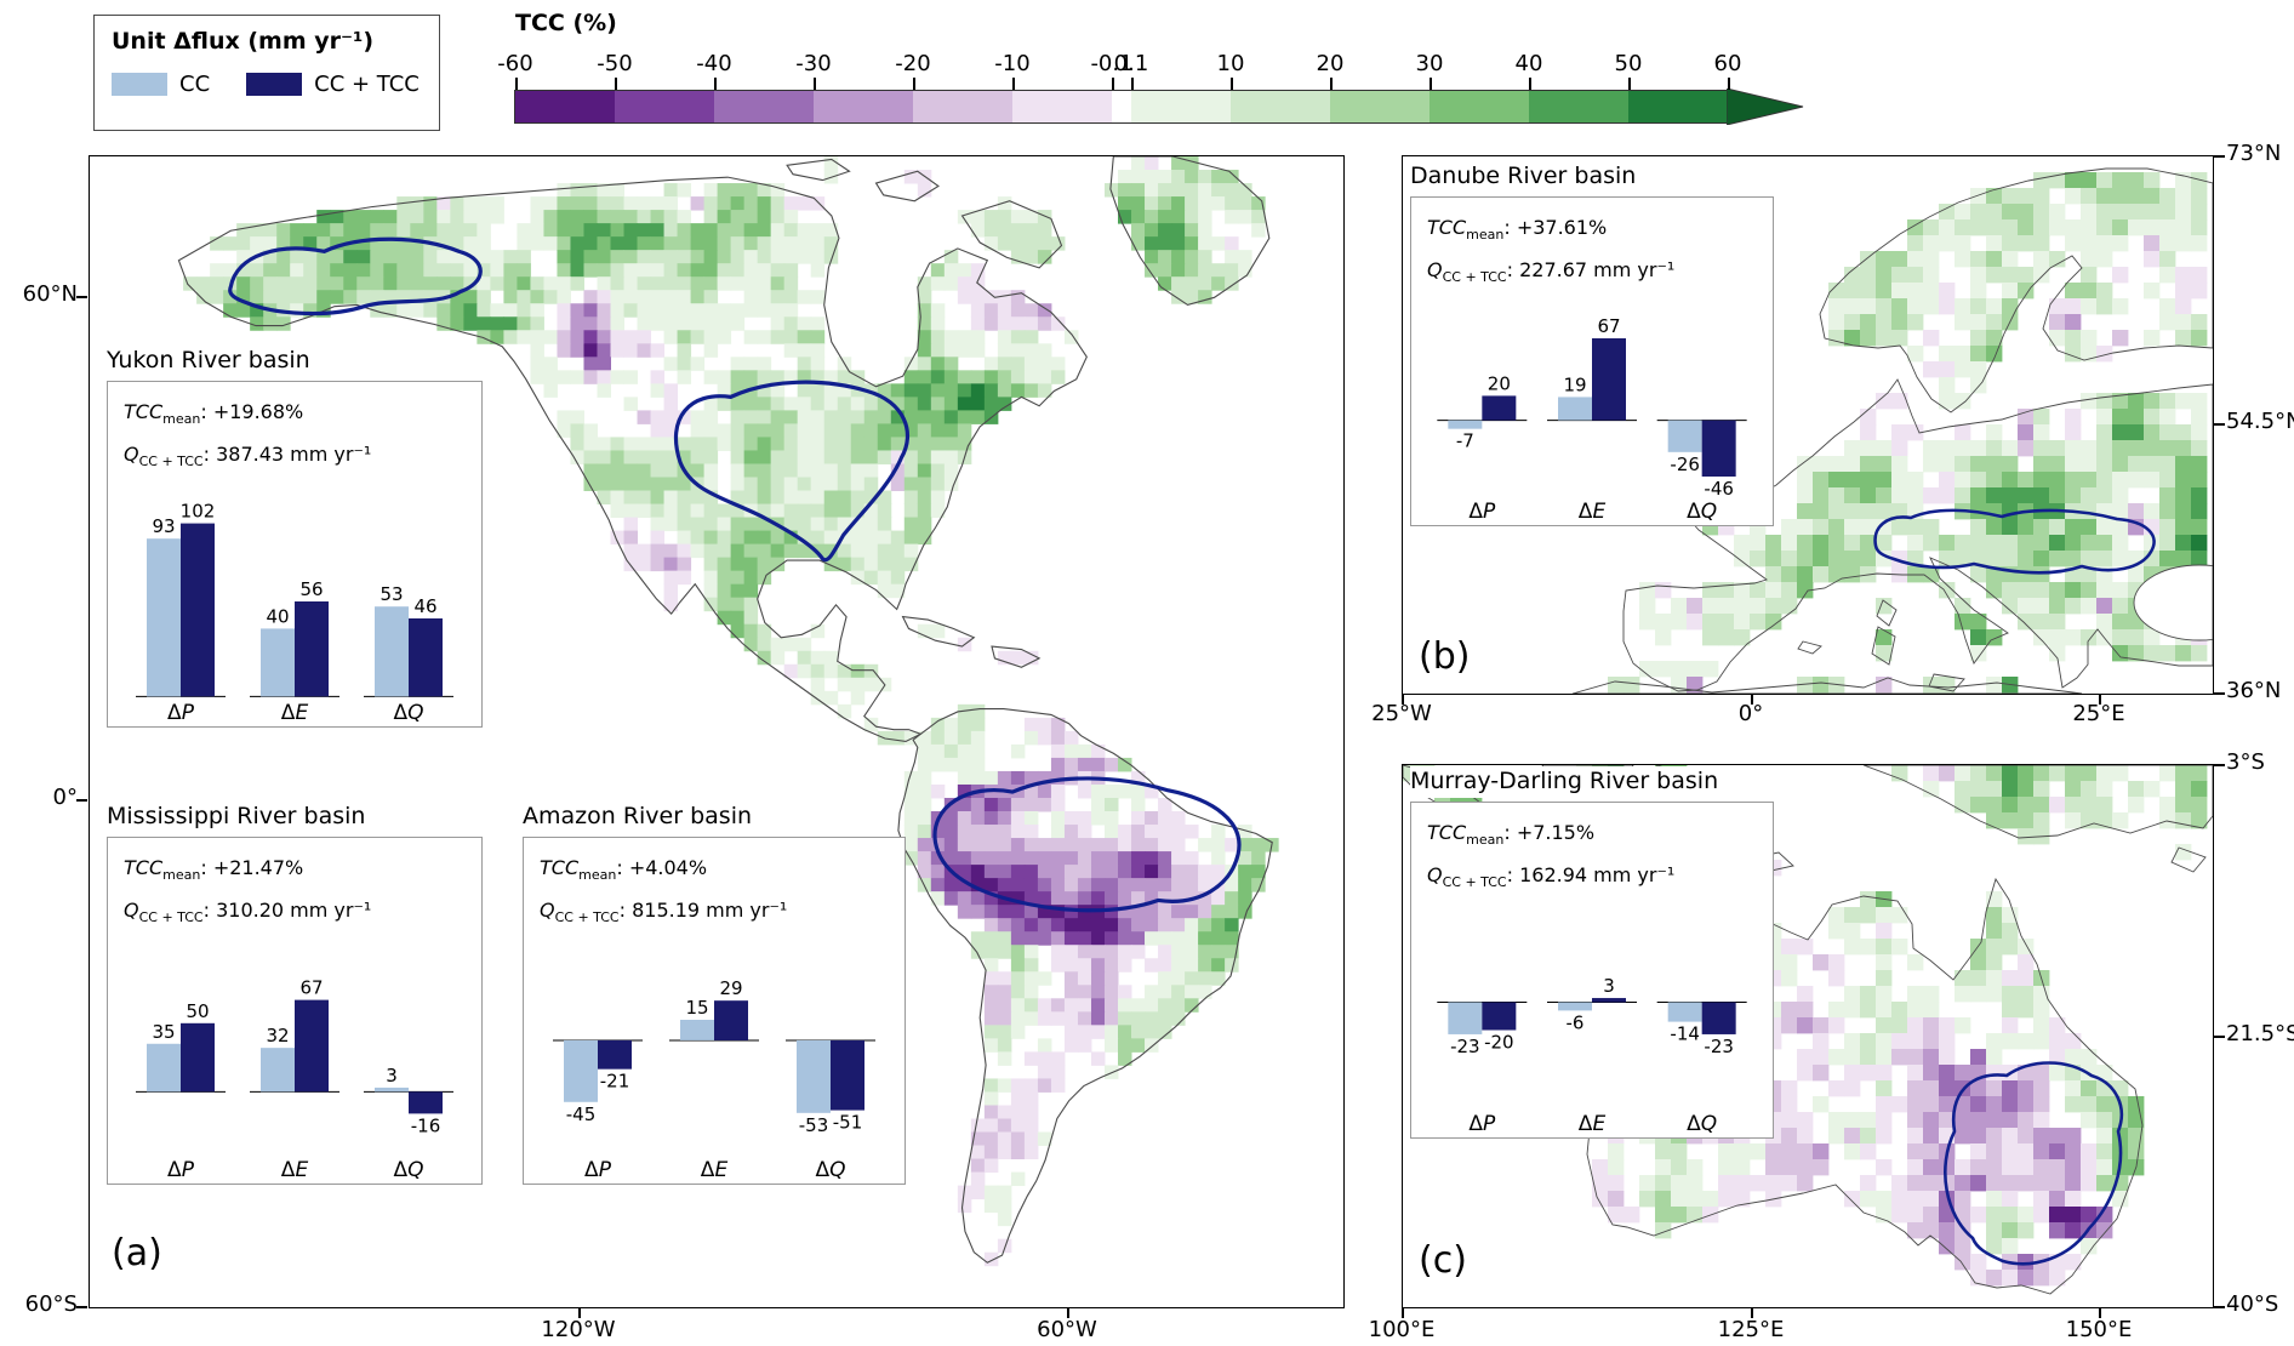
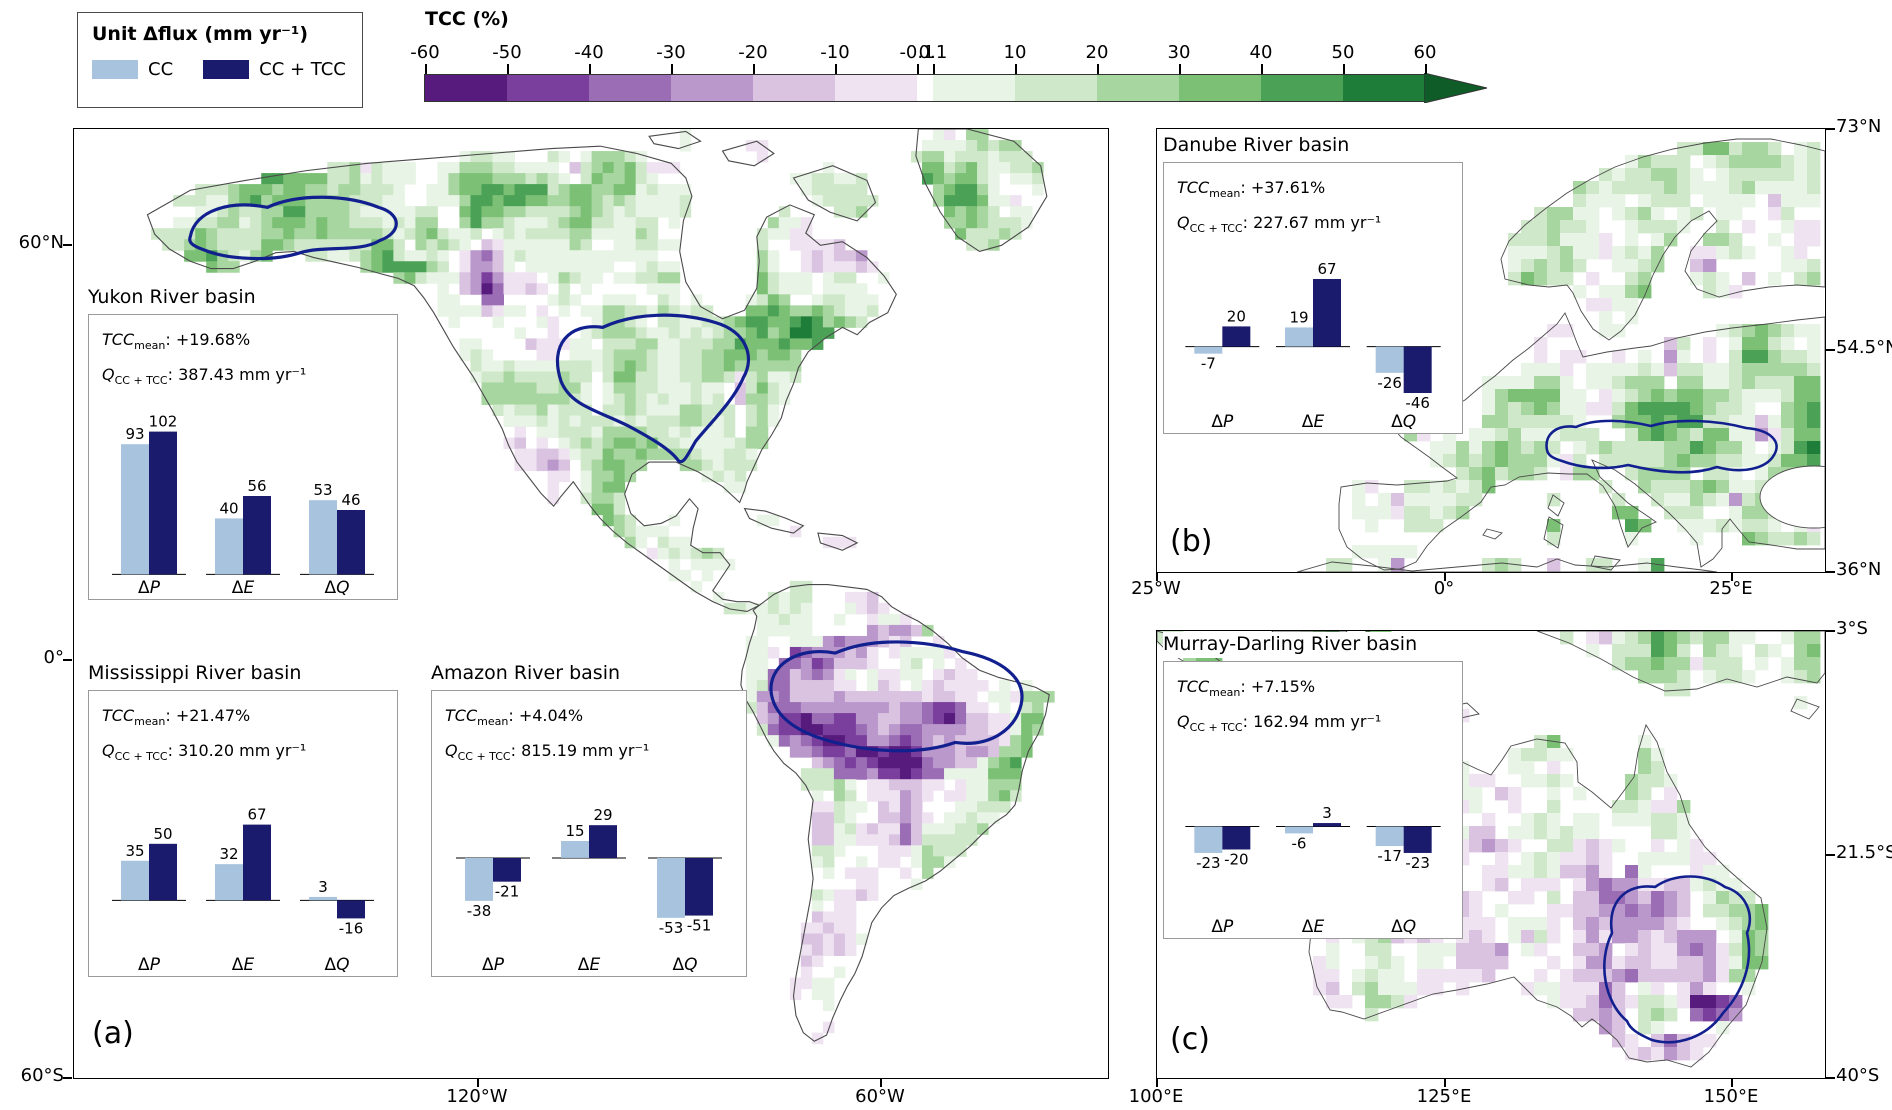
Amazon River basin/CC/ΔP: -45 -> -38
Murray-Darling River basin/CC/ΔQ: -14 -> -17
